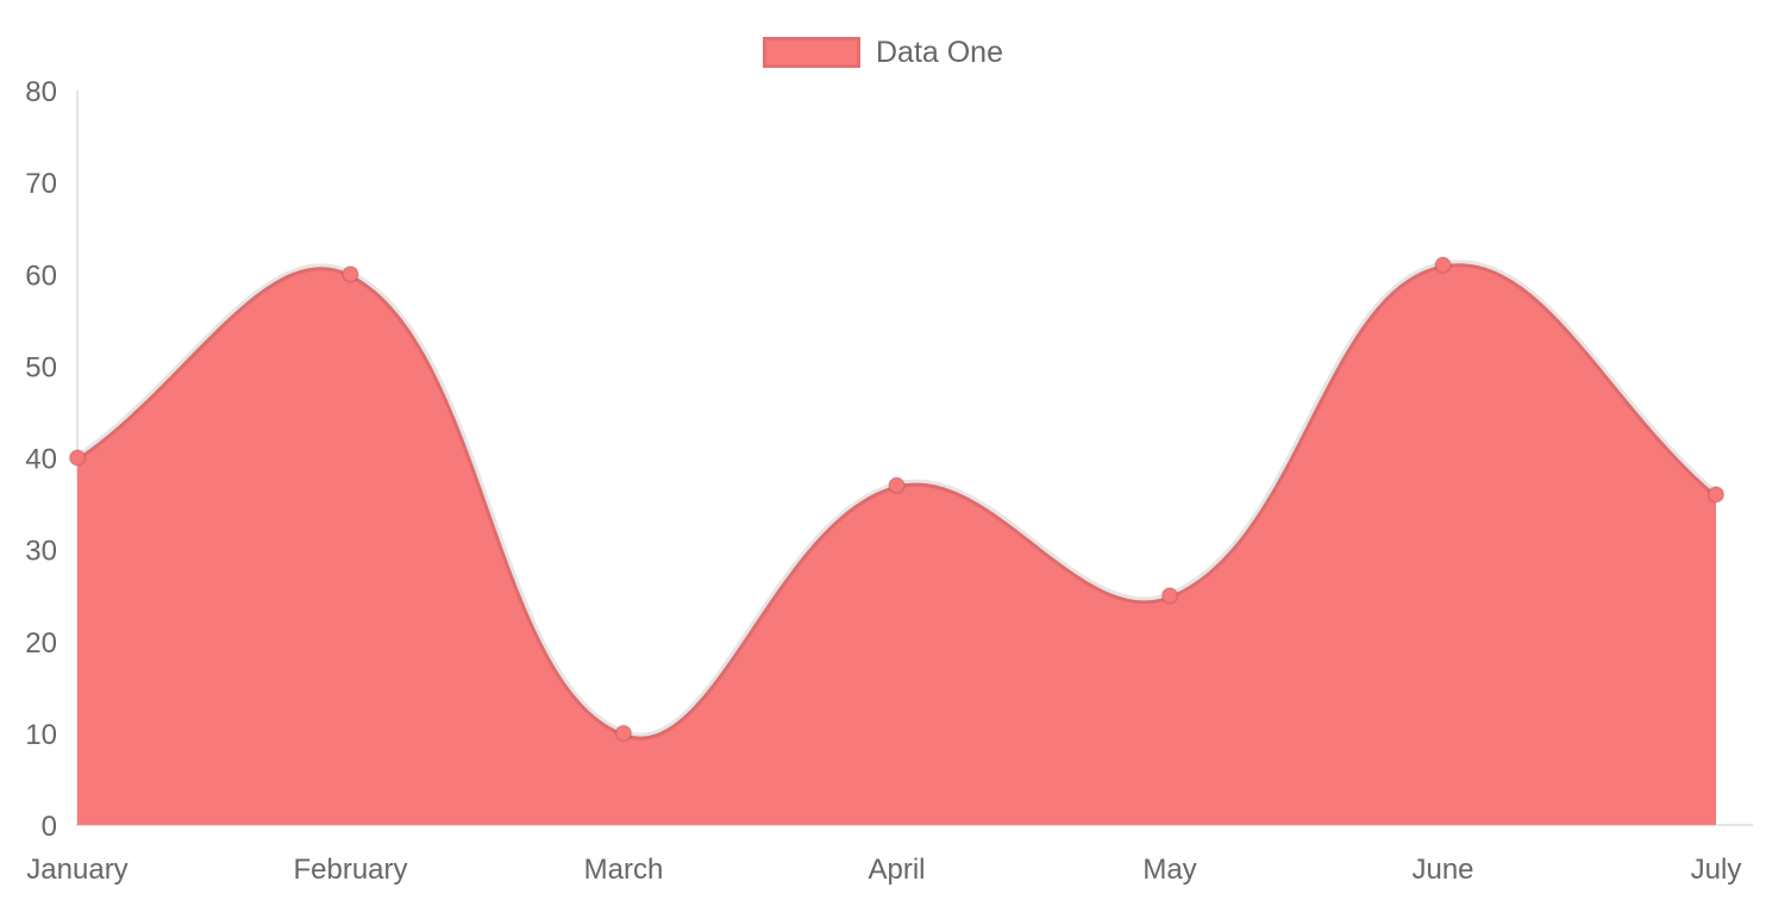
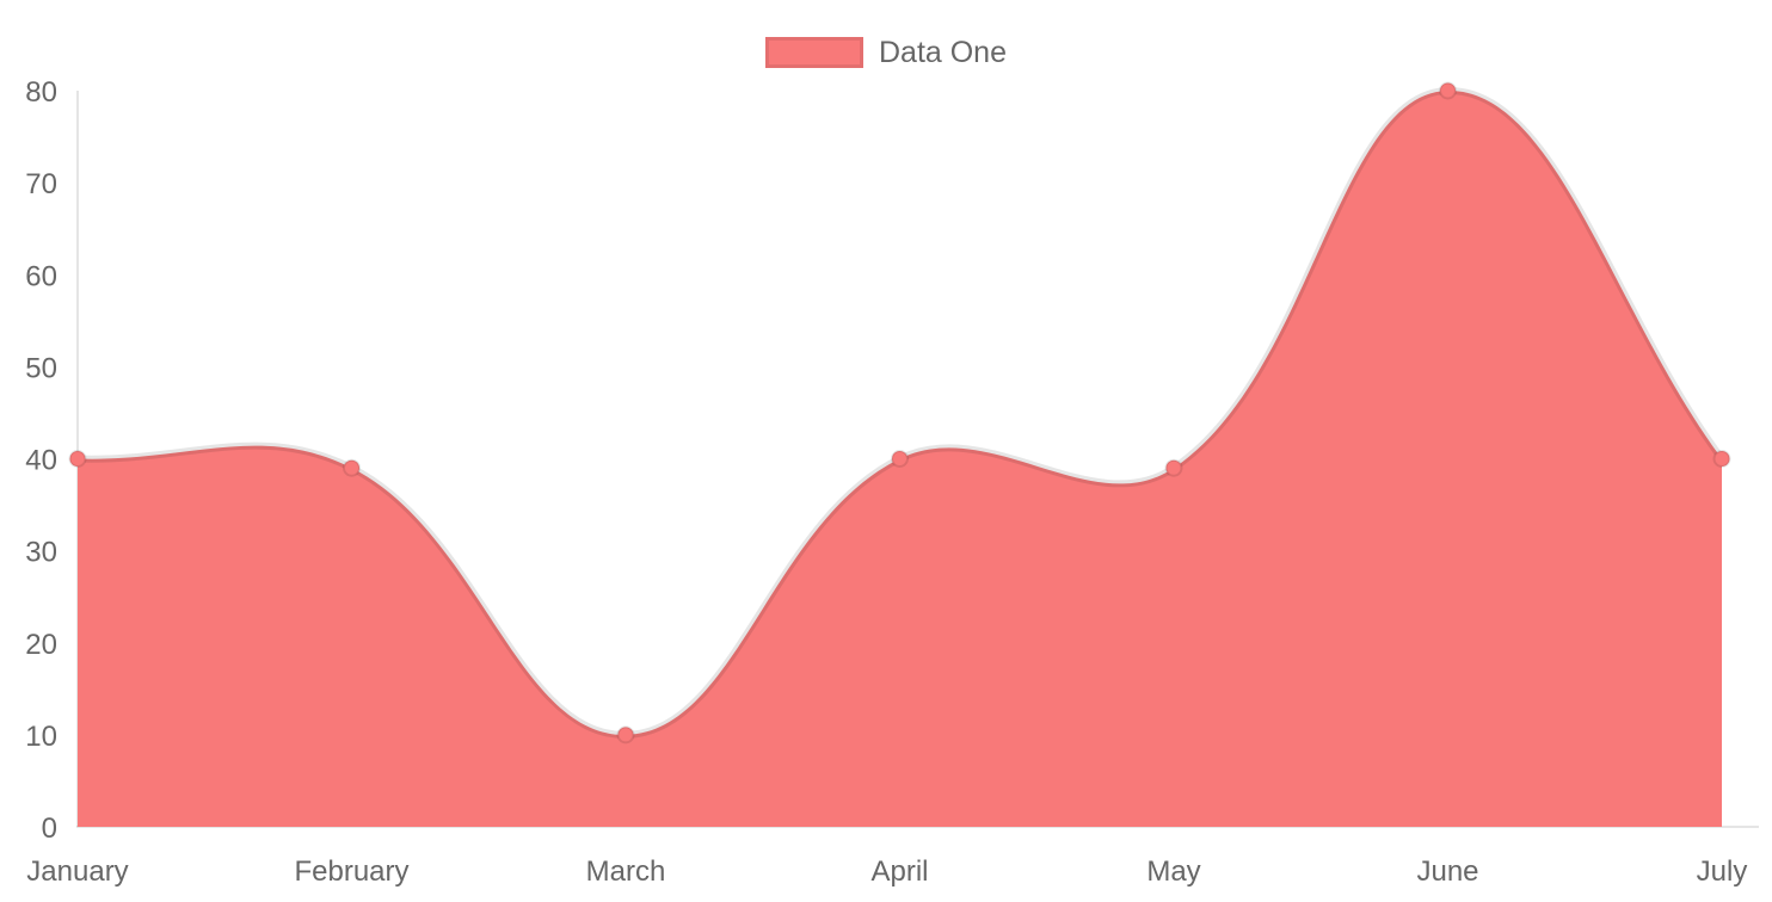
February: 60 -> 39
April: 37 -> 40
May: 25 -> 39
June: 61 -> 80
July: 36 -> 40
